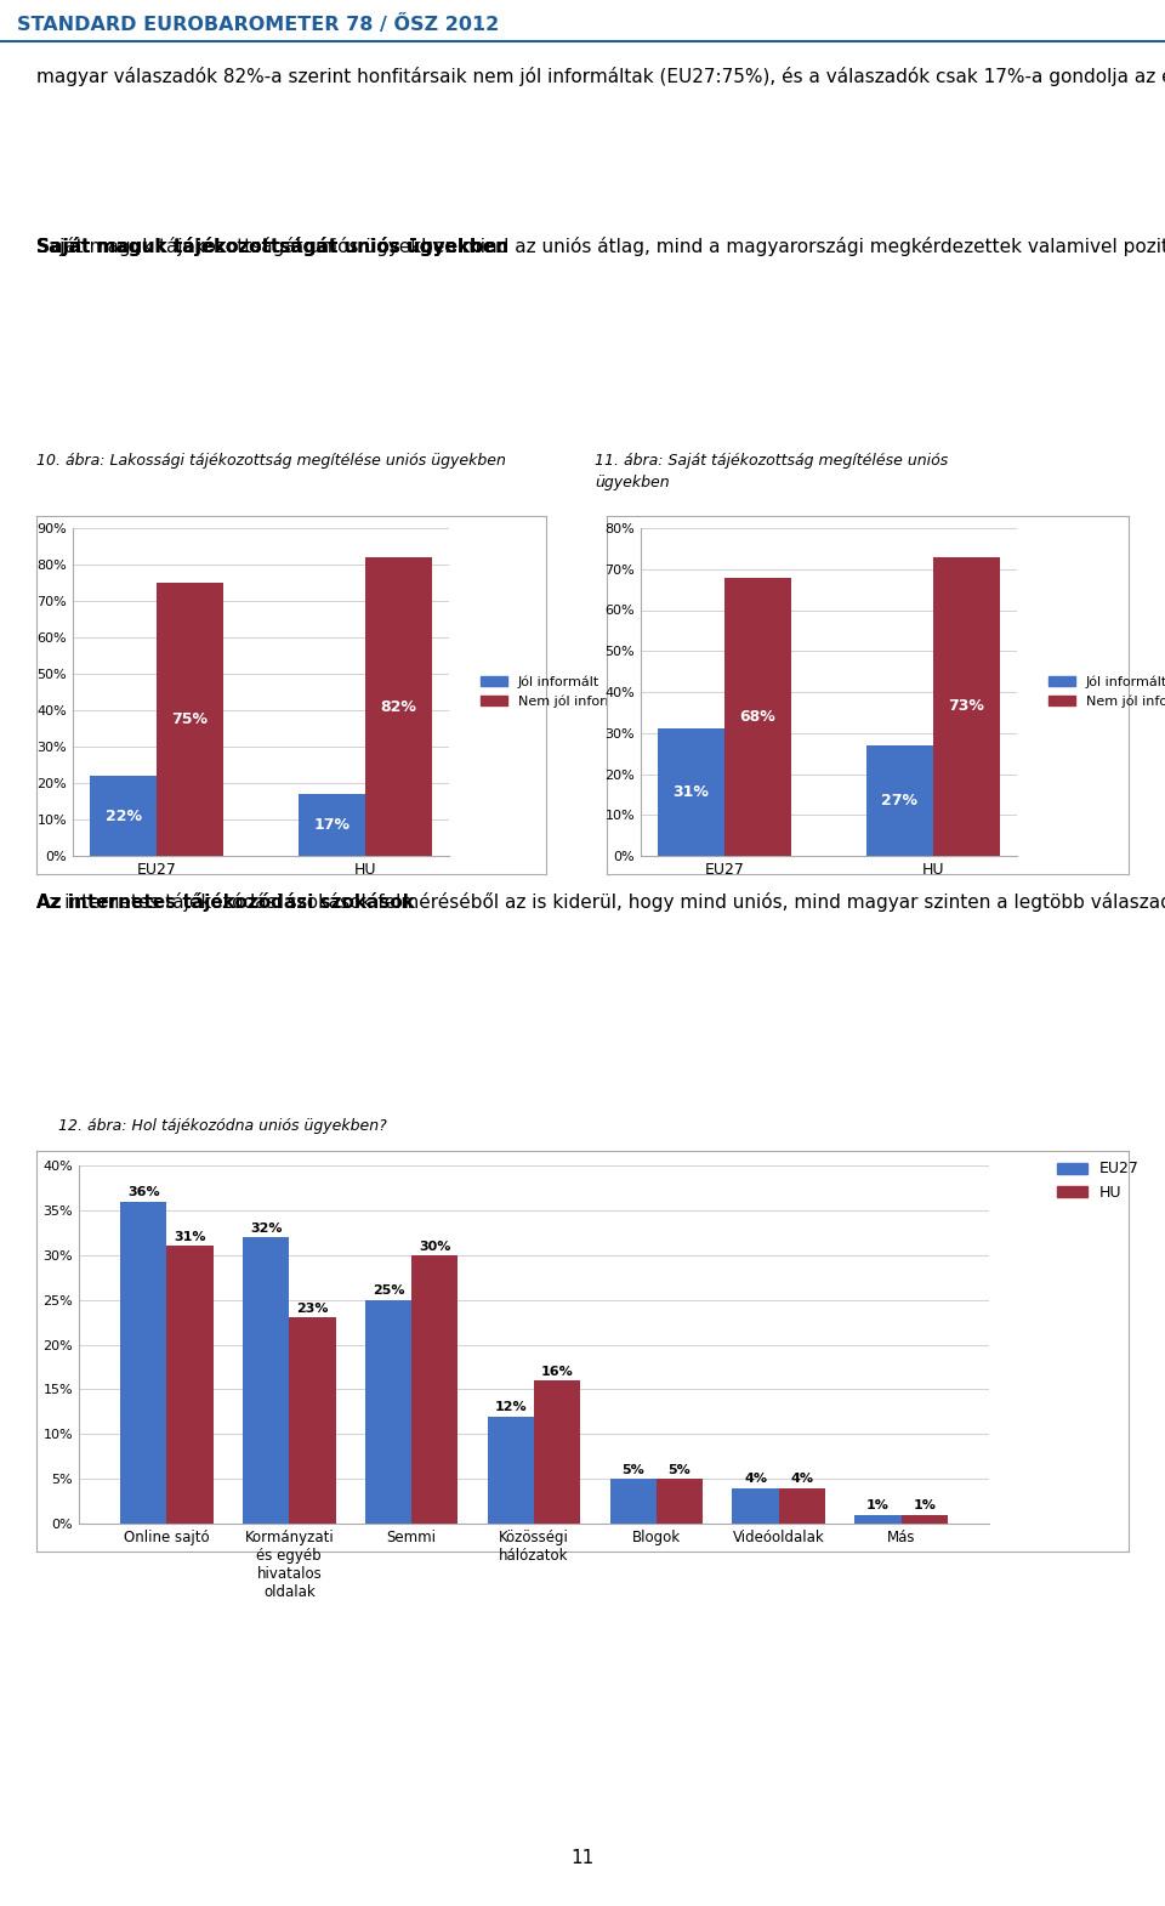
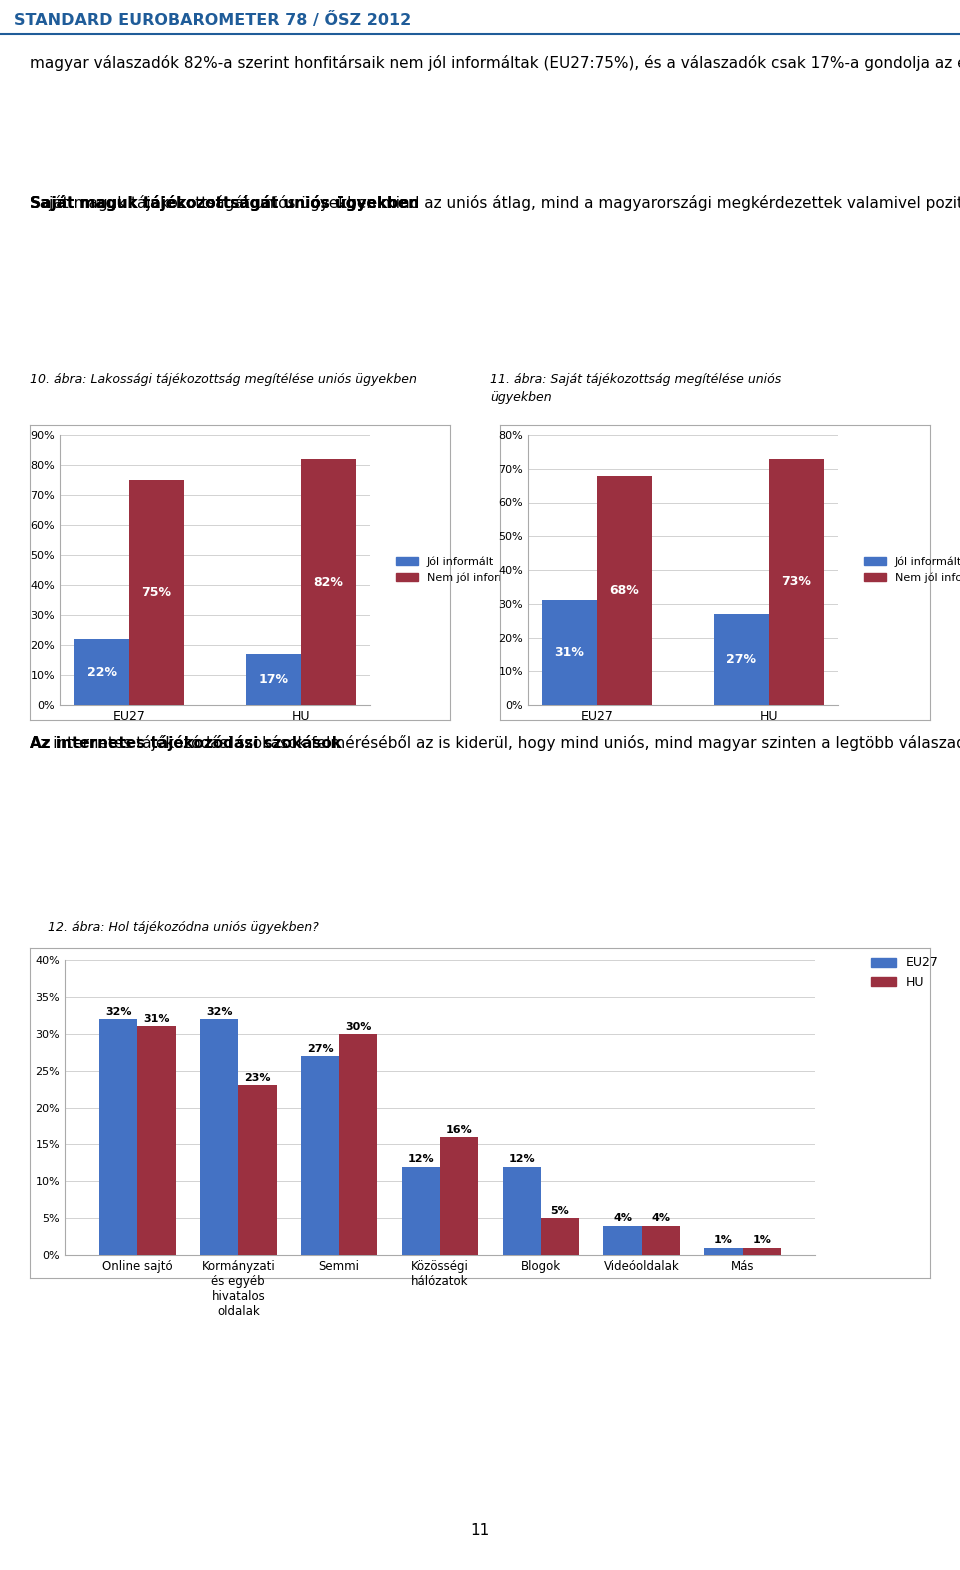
EU27/Online sajtó: 36% -> 32%
EU27/Semmi: 25% -> 27%
EU27/Blogok: 5% -> 12%
